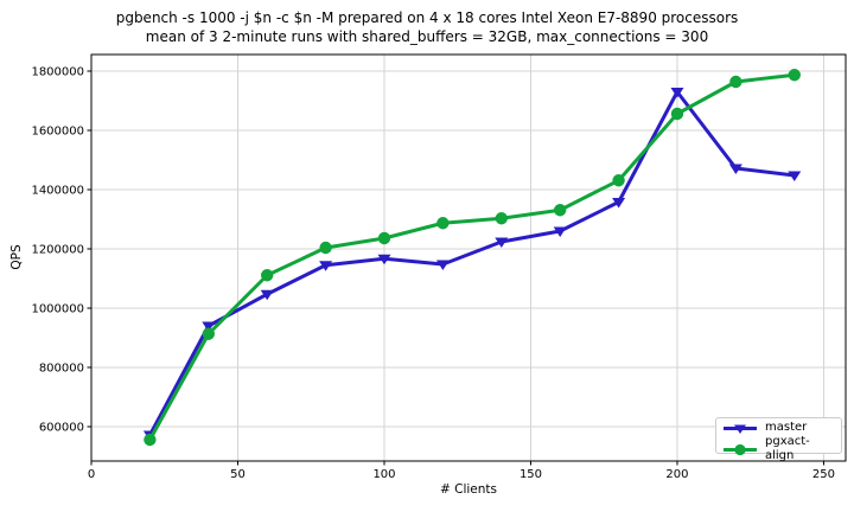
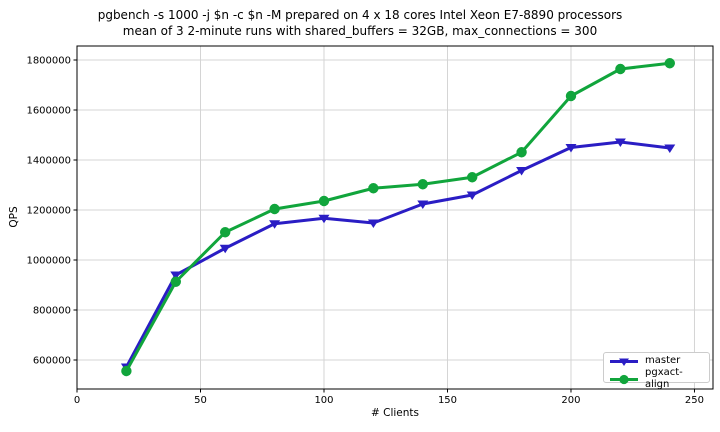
master/200: 1730000 -> 1450000
